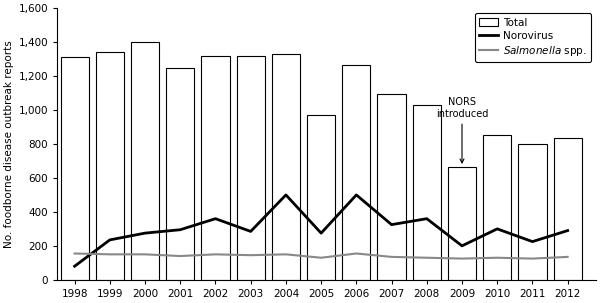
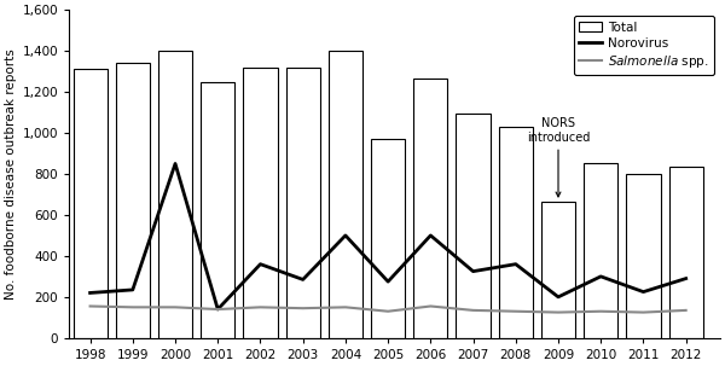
Norovirus/1998: 80 -> 220
Norovirus/2000: 280 -> 850
Norovirus/2001: 300 -> 140
Total/2004: 1,330 -> 1,400
